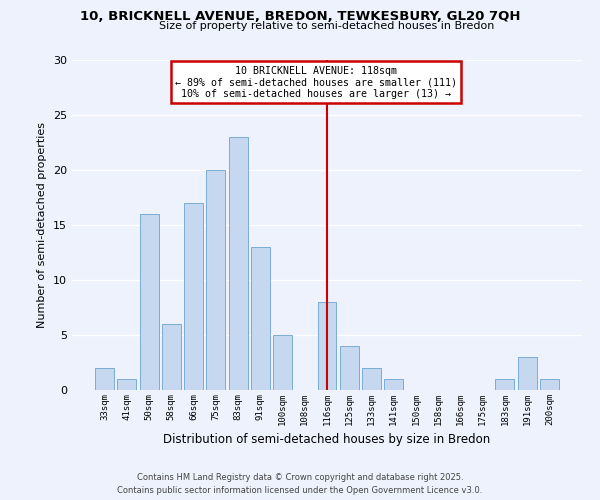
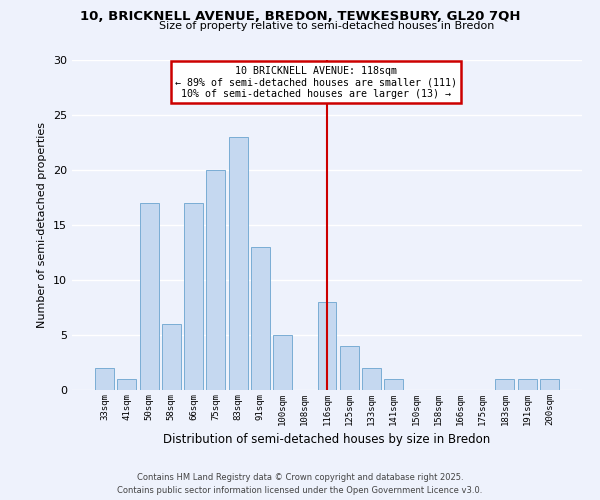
50sqm: 16 -> 17
191sqm: 3 -> 1
